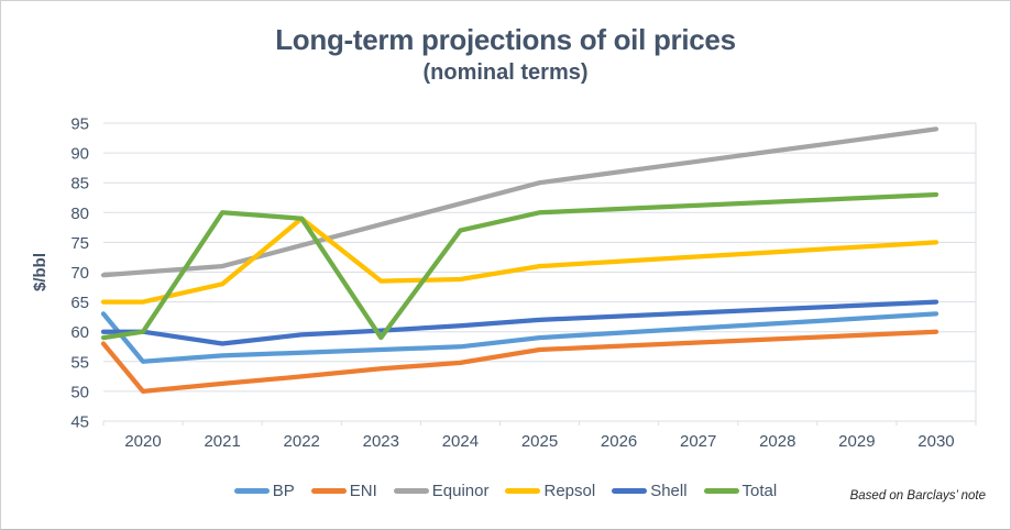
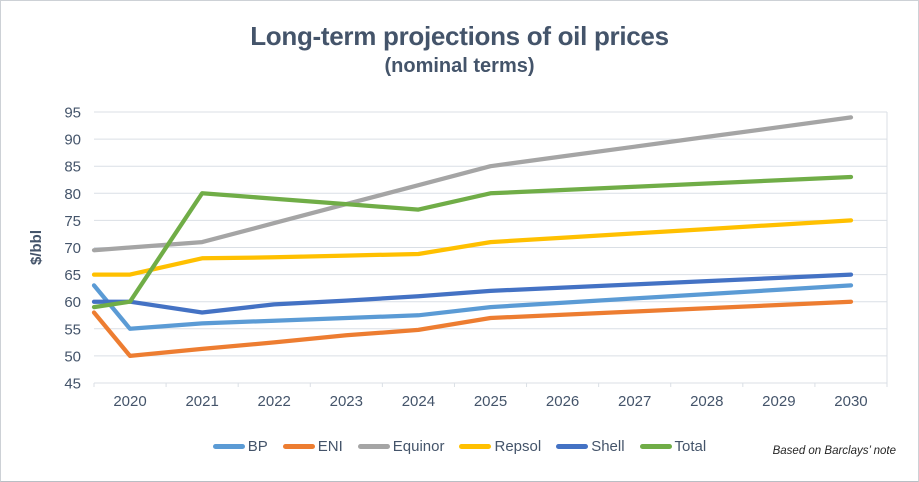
Repsol/2022: 79 -> 68
Total/2023: 59 -> 78
